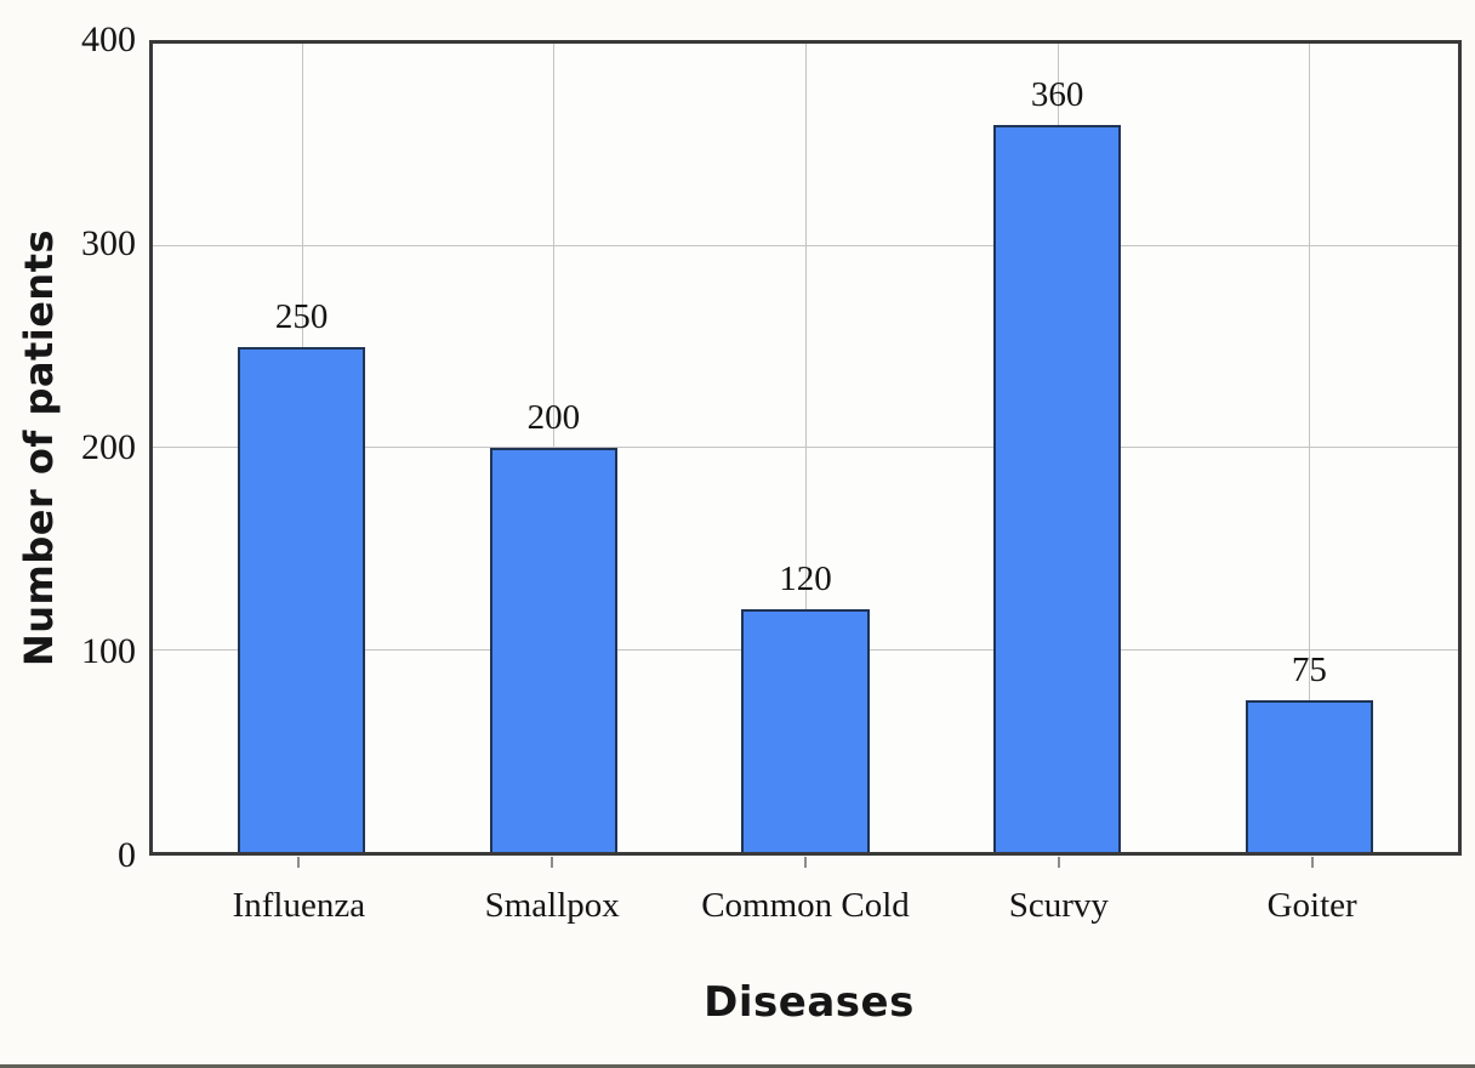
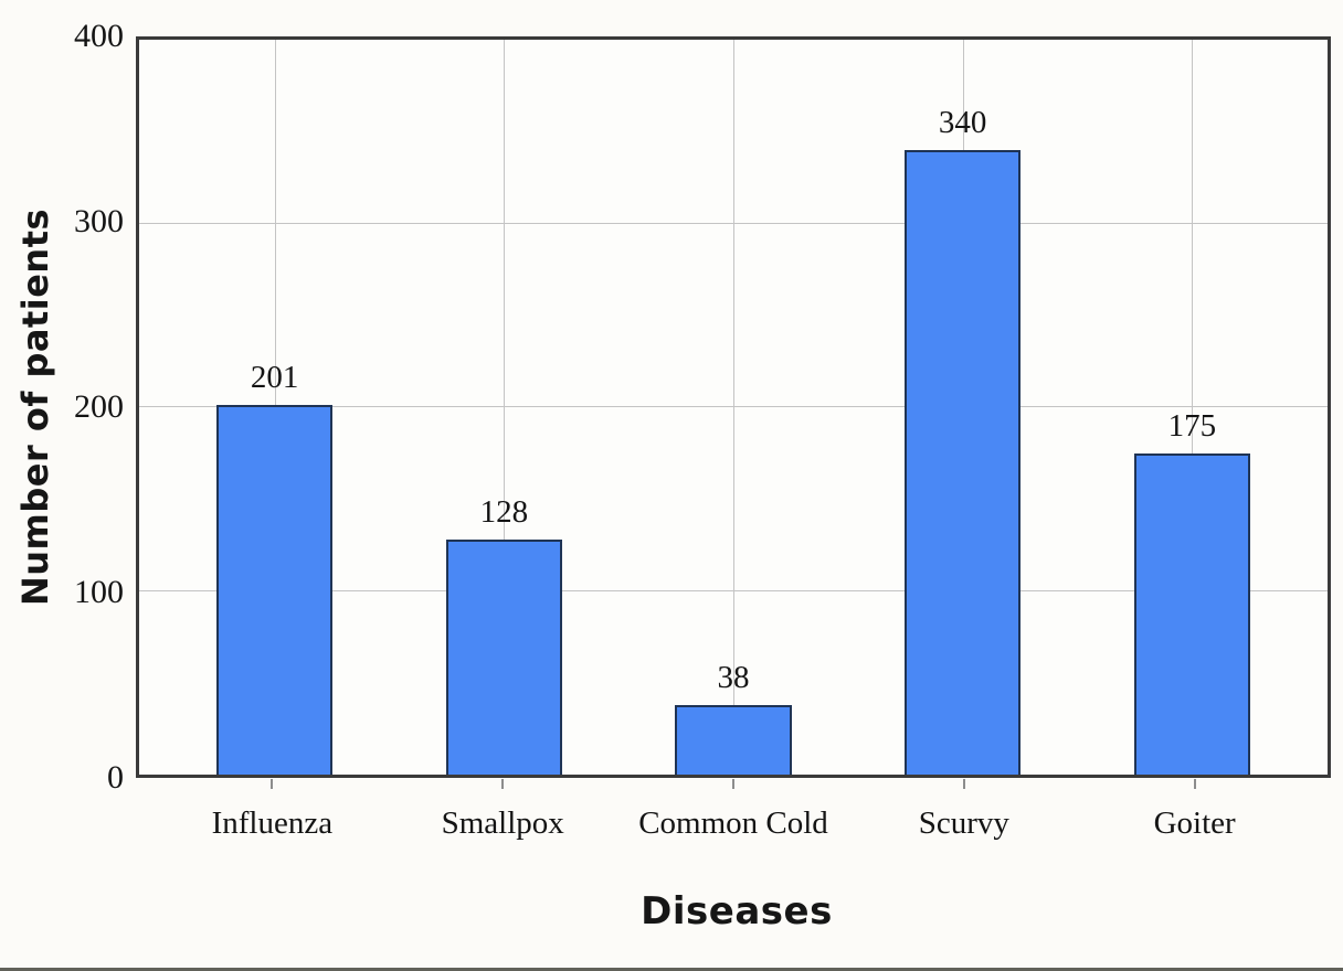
Influenza: 250 -> 201
Smallpox: 200 -> 128
Common Cold: 120 -> 38
Scurvy: 360 -> 340
Goiter: 75 -> 175
